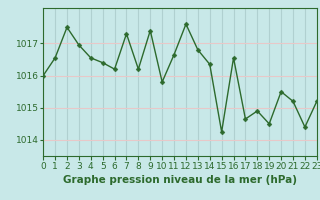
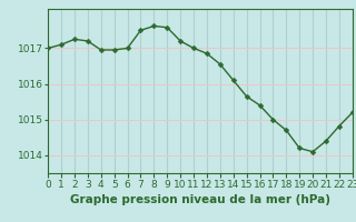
0: 1016.00 -> 1017.00
1: 1016.55 -> 1017.10
2: 1017.50 -> 1017.25
3: 1016.95 -> 1017.20
4: 1016.55 -> 1016.95
5: 1016.40 -> 1016.95
6: 1016.20 -> 1017.00
7: 1017.30 -> 1017.50
8: 1016.20 -> 1017.62
9: 1017.40 -> 1017.58
10: 1015.80 -> 1017.20
11: 1016.65 -> 1017.00
12: 1017.60 -> 1016.85
13: 1016.80 -> 1016.55
14: 1016.35 -> 1016.10
15: 1014.25 -> 1015.65
16: 1016.55 -> 1015.40
17: 1014.65 -> 1015.00
18: 1014.90 -> 1014.70
19: 1014.50 -> 1014.20
20: 1015.50 -> 1014.10
21: 1015.20 -> 1014.40
22: 1014.40 -> 1014.82
